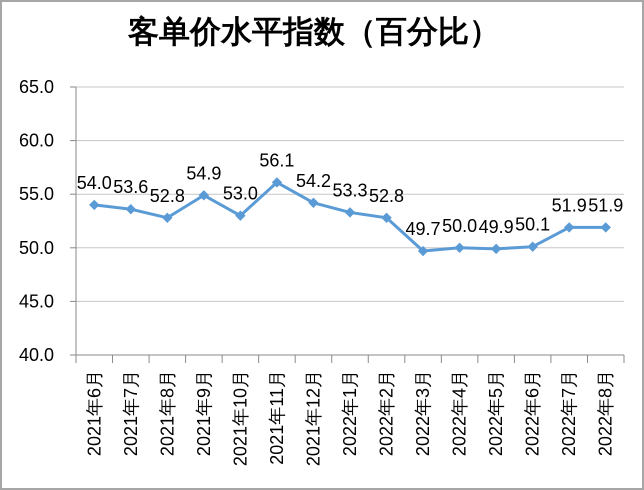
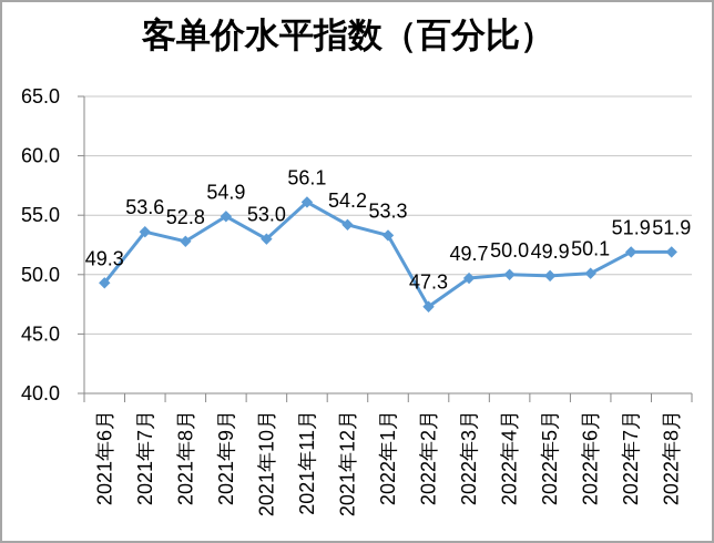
2021年6月: 54.0 -> 49.3
2022年2月: 52.8 -> 47.3
